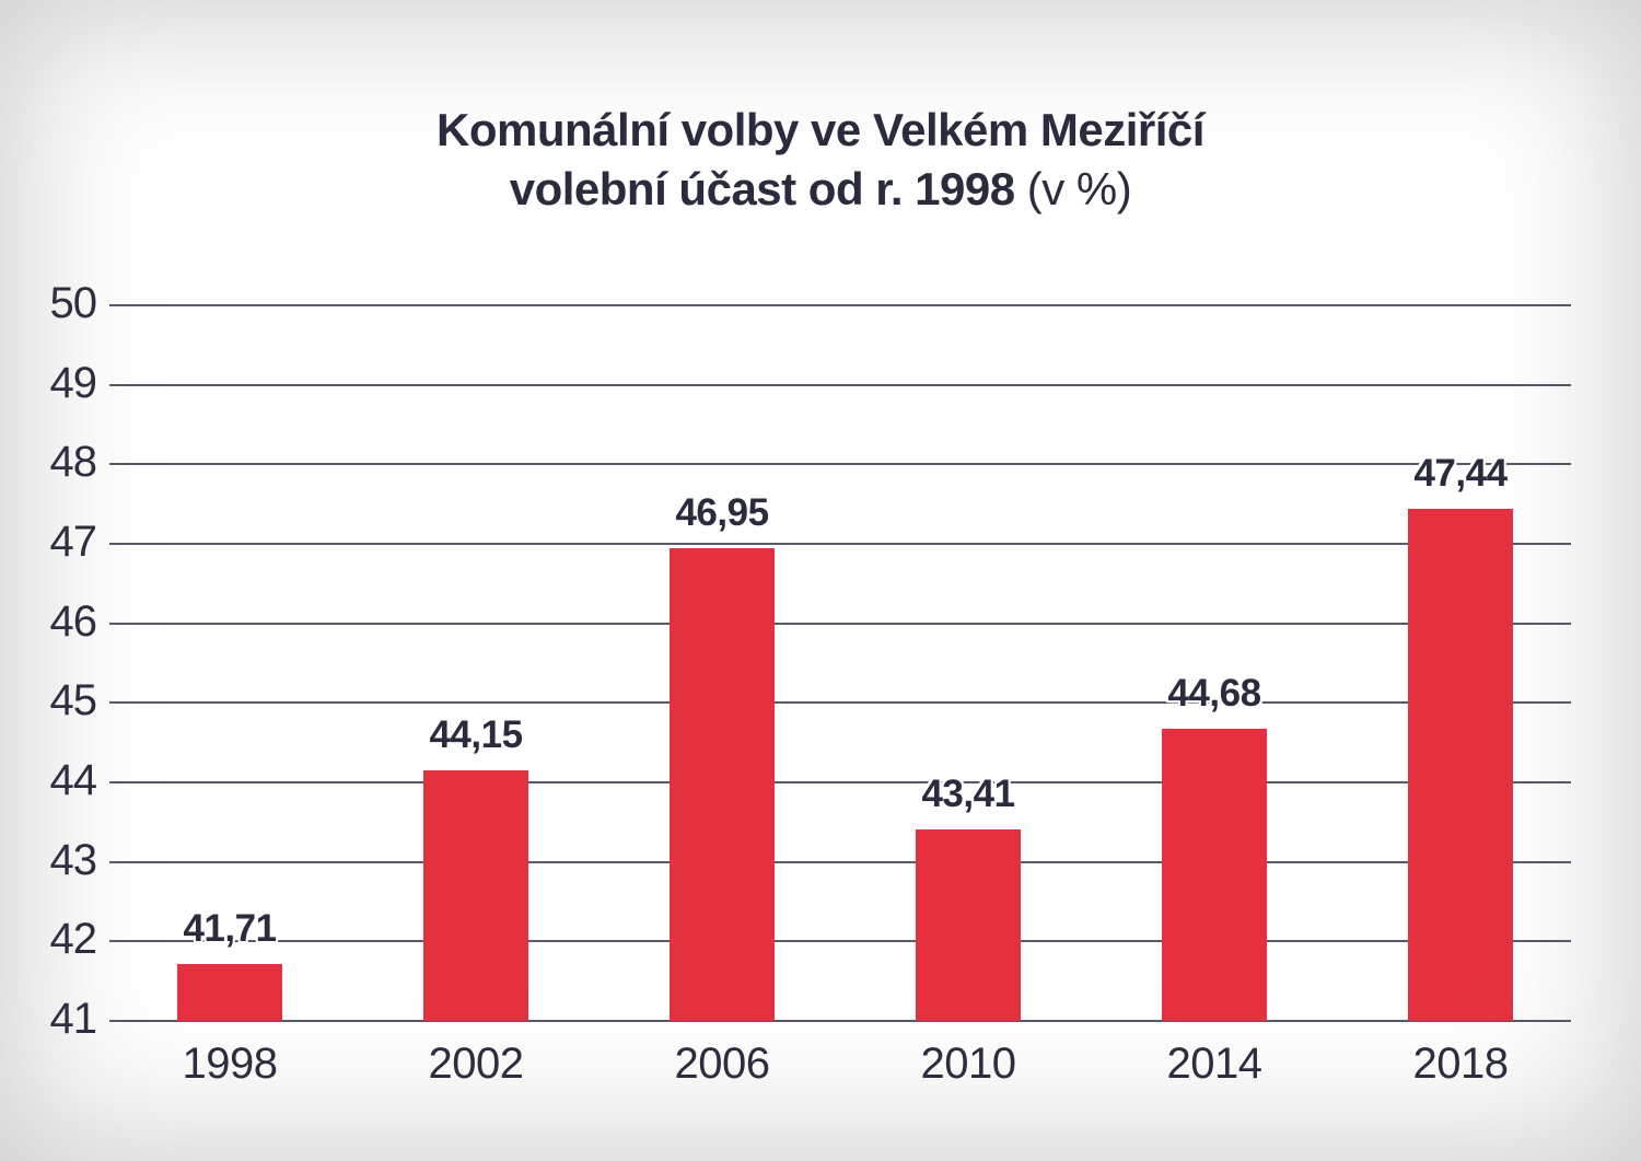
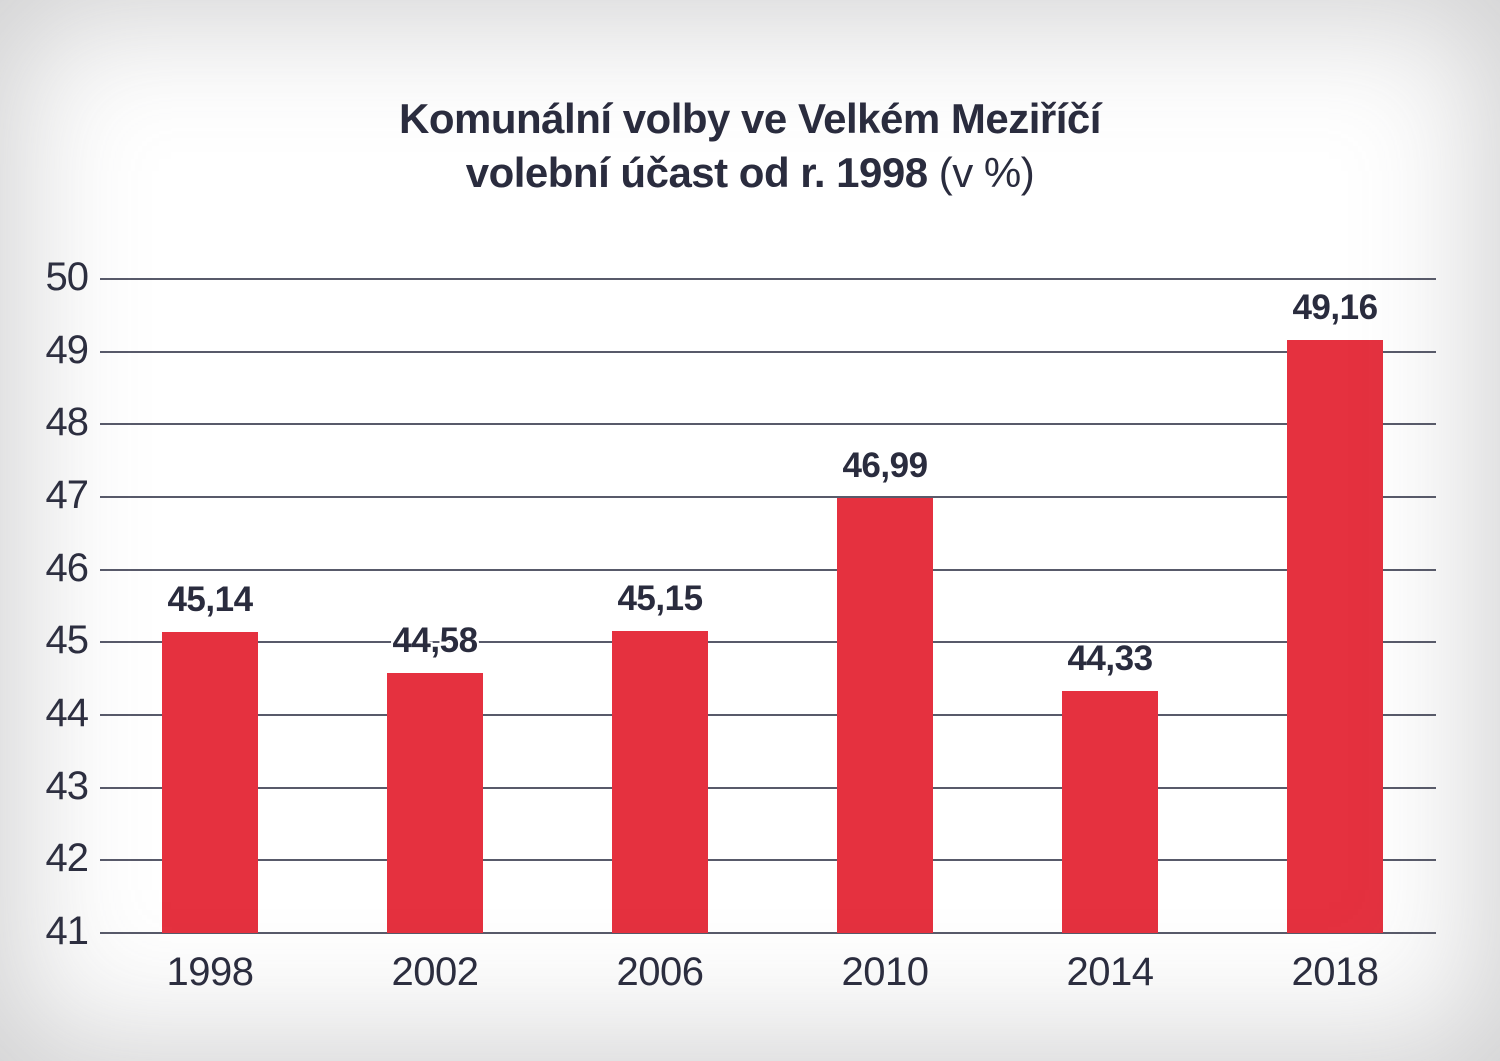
1998: 41,71 -> 45,14
2002: 44,15 -> 44,58
2006: 46,95 -> 45,15
2010: 43,41 -> 46,99
2014: 44,68 -> 44,33
2018: 47,44 -> 49,16
